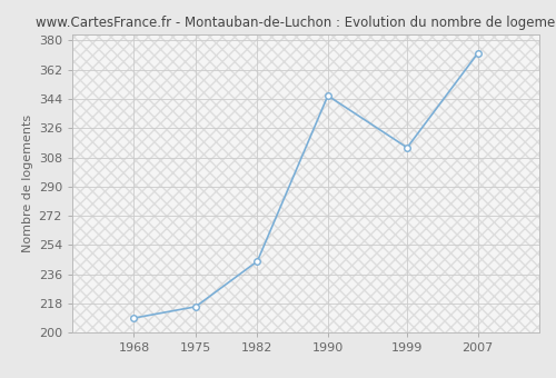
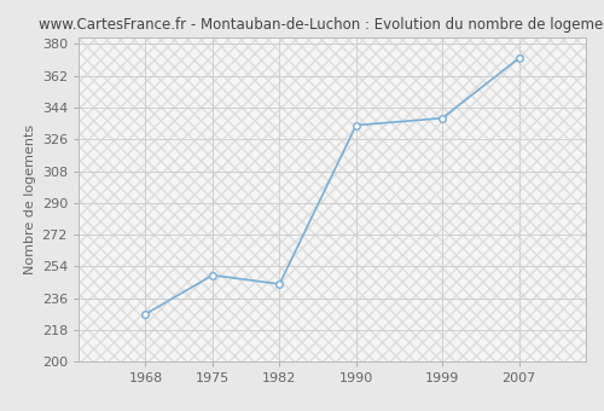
1968: 209 -> 227
1975: 216 -> 249
1990: 346 -> 334
1999: 314 -> 338
